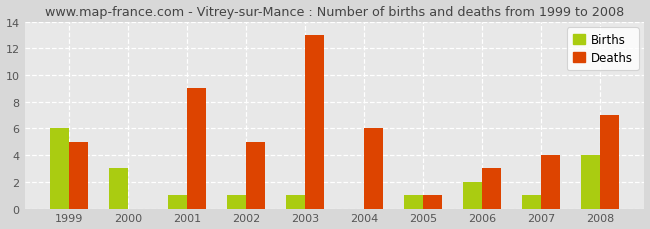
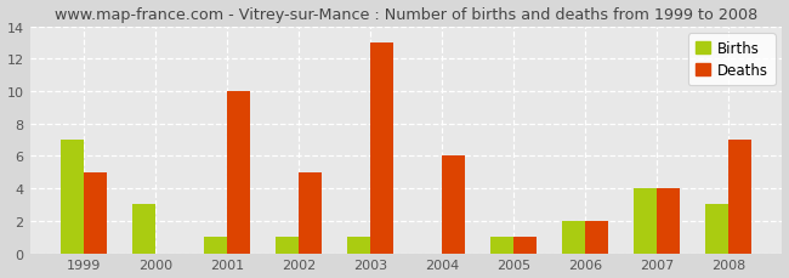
Births/1999: 6 -> 7
Deaths/2001: 9 -> 10
Deaths/2006: 3 -> 2
Births/2007: 1 -> 4
Births/2008: 4 -> 3
